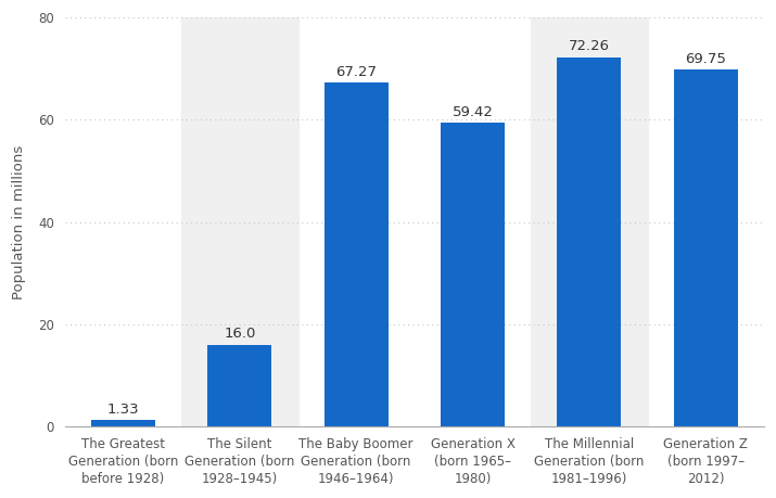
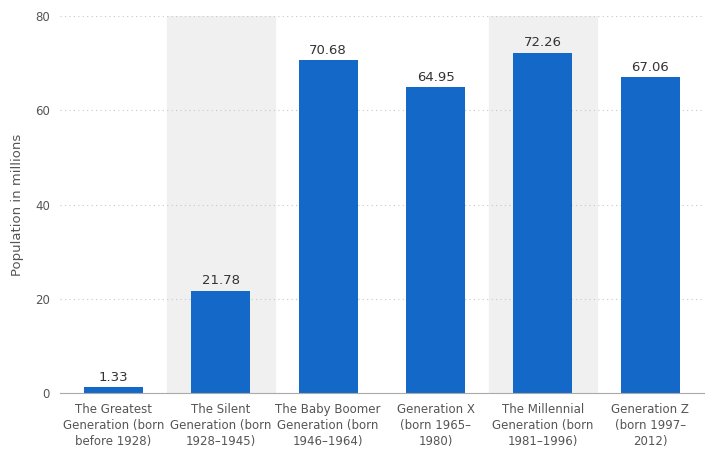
The Silent Generation (born 1928–1945): 16.0 -> 21.78
The Baby Boomer Generation (born 1946–1964): 67.27 -> 70.68
Generation X (born 1965– 1980): 59.42 -> 64.95
Generation Z (born 1997– 2012): 69.75 -> 67.06
